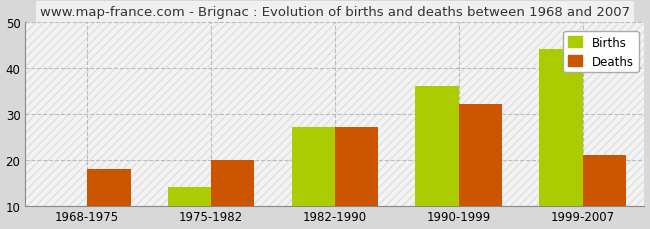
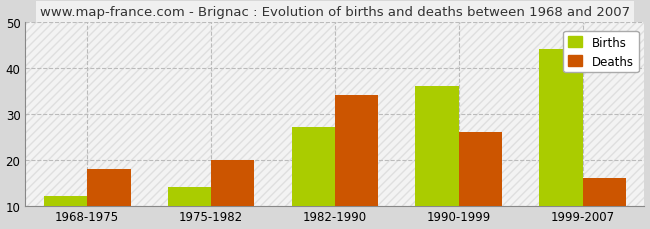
Births/1968-1975: 10 -> 12
Deaths/1982-1990: 27 -> 34
Deaths/1990-1999: 32 -> 26
Deaths/1999-2007: 21 -> 16
